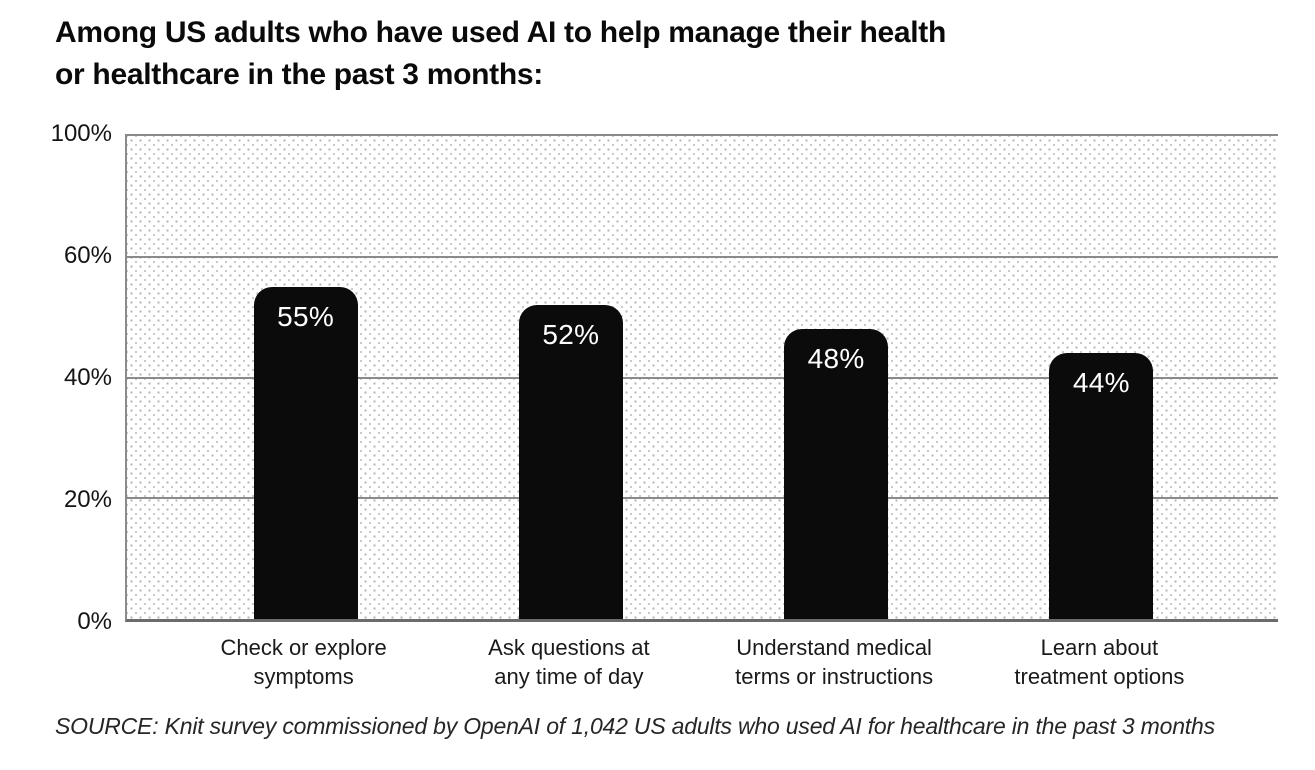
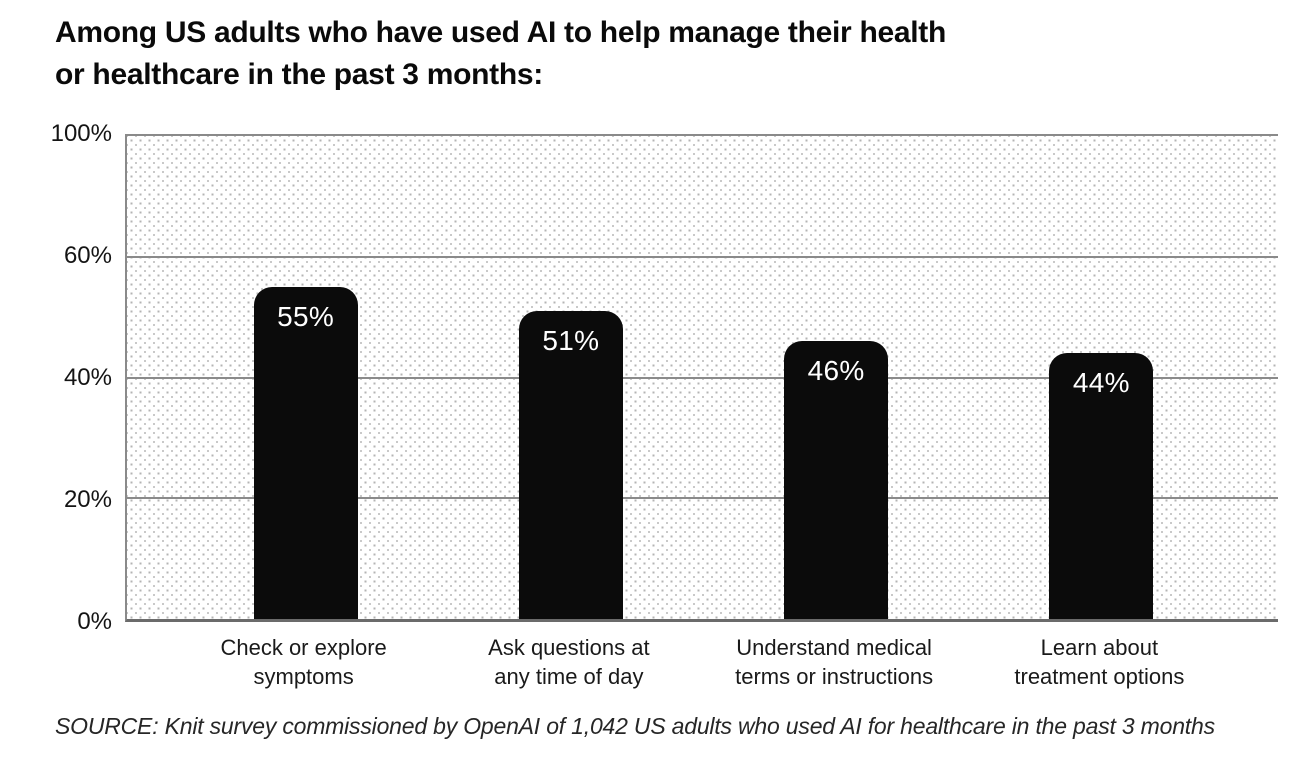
Ask questions at any time of day: 52% -> 51%
Understand medical terms or instructions: 48% -> 46%
